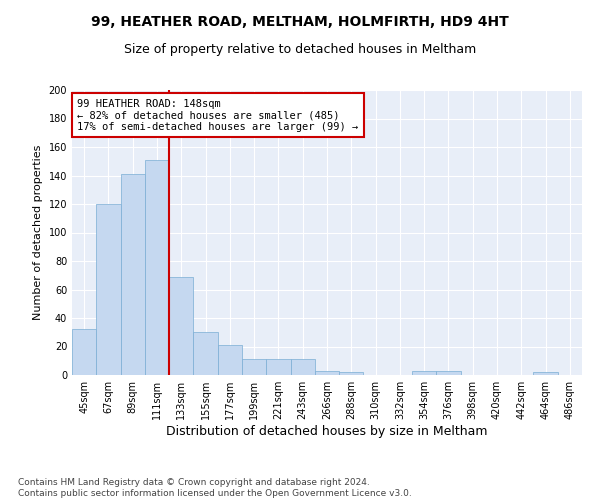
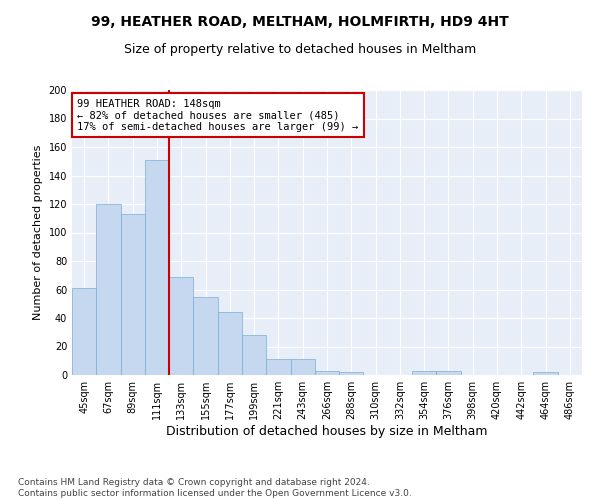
45sqm: 32 -> 61
89sqm: 141 -> 113
155sqm: 30 -> 55
177sqm: 21 -> 44
199sqm: 11 -> 28
